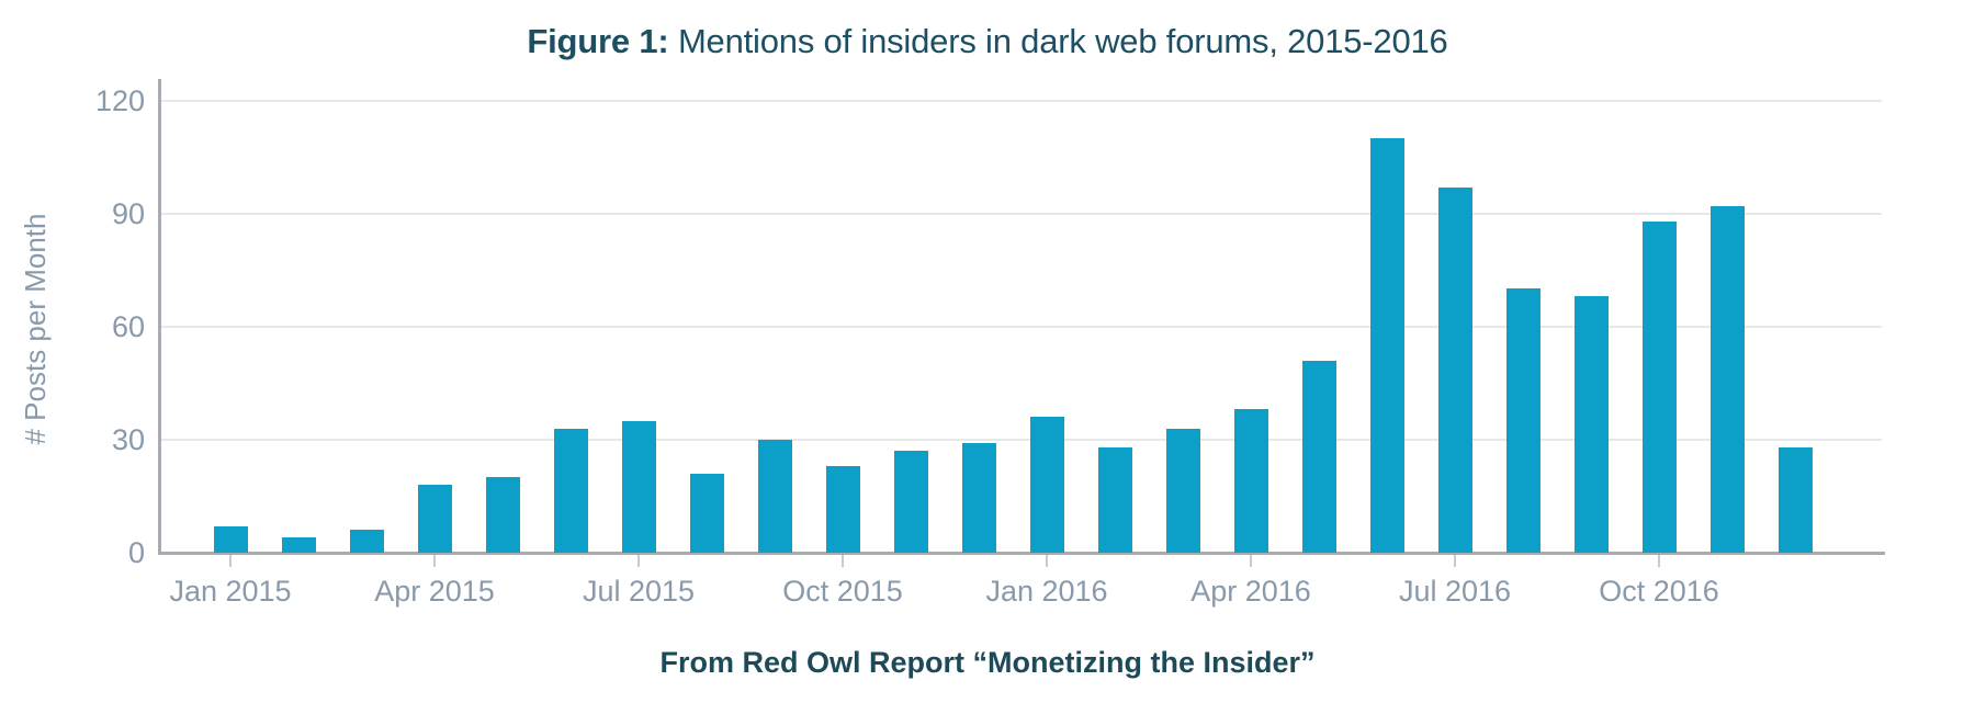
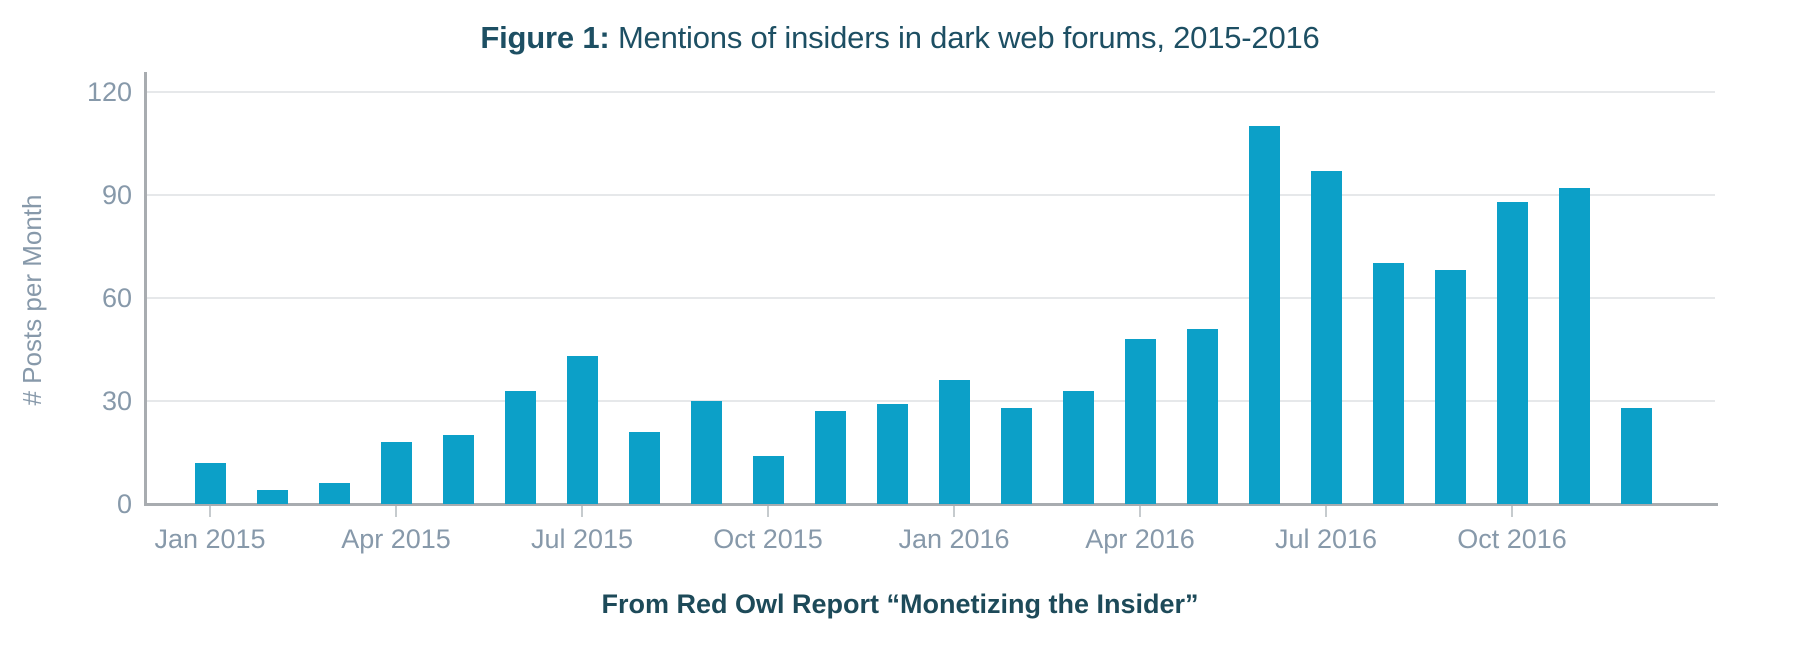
Jan 2015: 7 -> 12
Jul 2015: 35 -> 43
Oct 2015: 23 -> 14
Apr 2016: 38 -> 48
